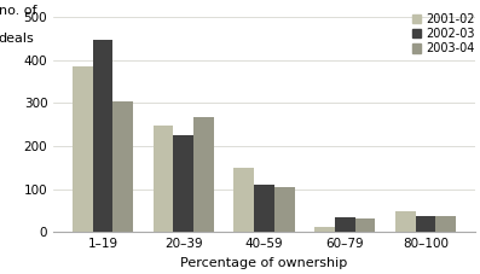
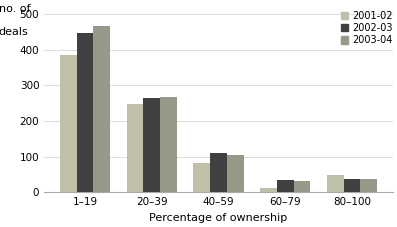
2003-04/1–19: 305 -> 468
2002-03/20–39: 225 -> 265
2001-02/40–59: 150 -> 83
